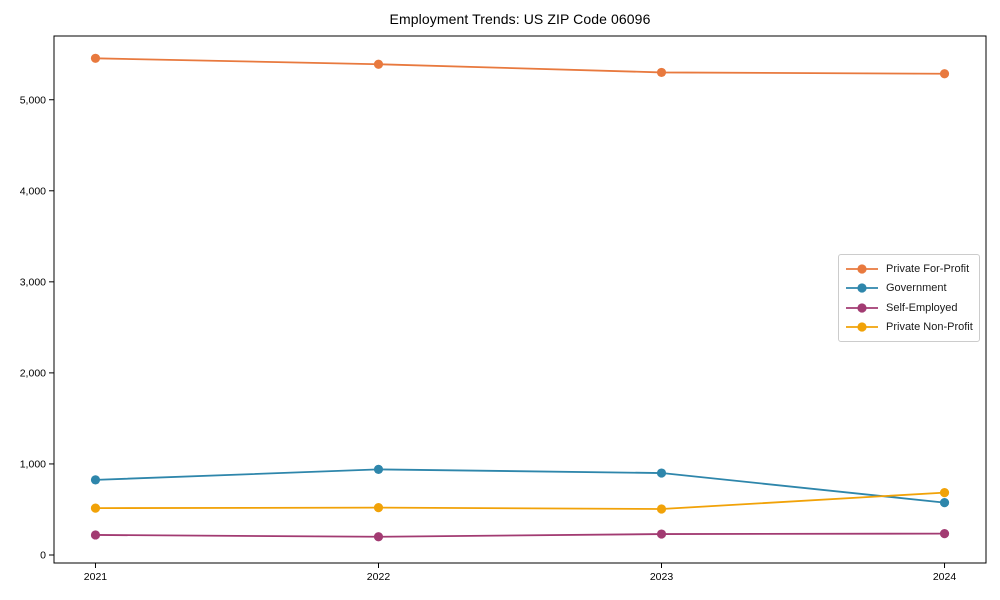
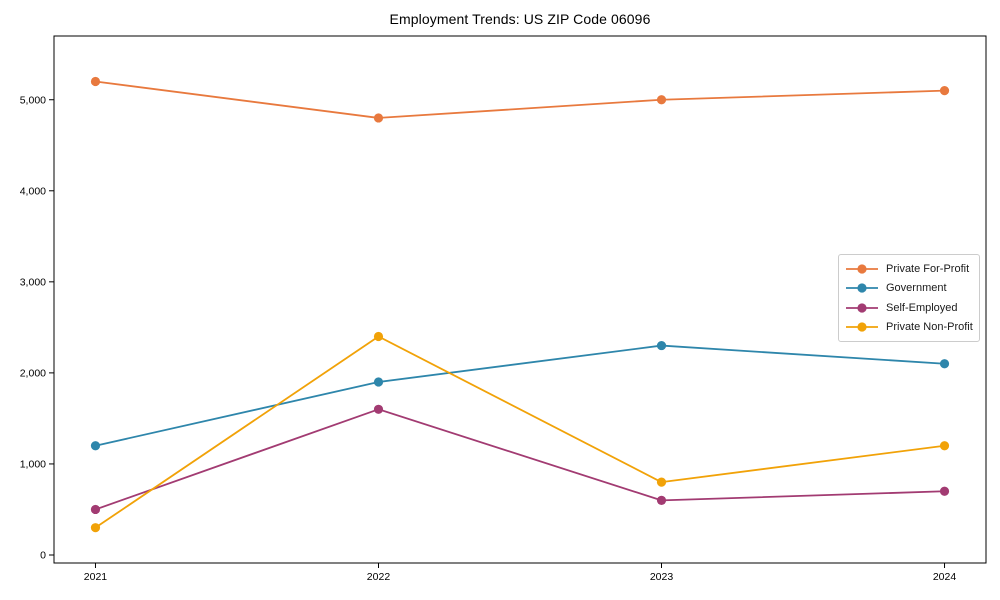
Private For-Profit/2021: 5500 -> 5200
Government/2021: 800 -> 1200
Self-Employed/2021: 200 -> 500
Private Non-Profit/2021: 500 -> 300
Private For-Profit/2022: 5400 -> 4800
Government/2022: 900 -> 1900
Self-Employed/2022: 200 -> 1600
Private Non-Profit/2022: 500 -> 2400
Private For-Profit/2023: 5300 -> 5000
Government/2023: 900 -> 2300
Self-Employed/2023: 200 -> 600
Private Non-Profit/2023: 500 -> 800
Private For-Profit/2024: 5300 -> 5100
Government/2024: 600 -> 2100
Self-Employed/2024: 200 -> 700
Private Non-Profit/2024: 700 -> 1200
